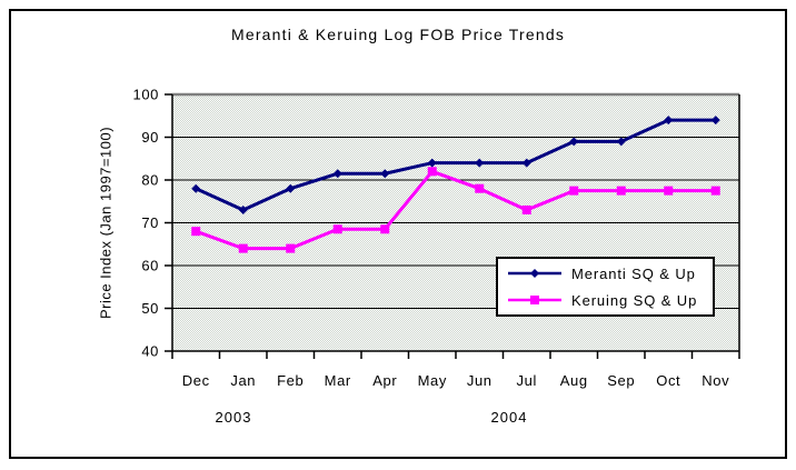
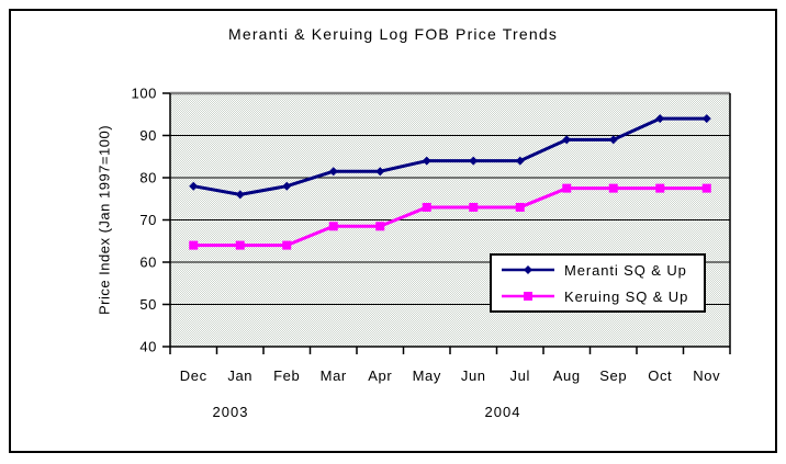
Keruing SQ & Up/Dec: 68 -> 64
Meranti SQ & Up/Jan: 73 -> 76
Keruing SQ & Up/May: 82 -> 73
Keruing SQ & Up/Jun: 78 -> 73
